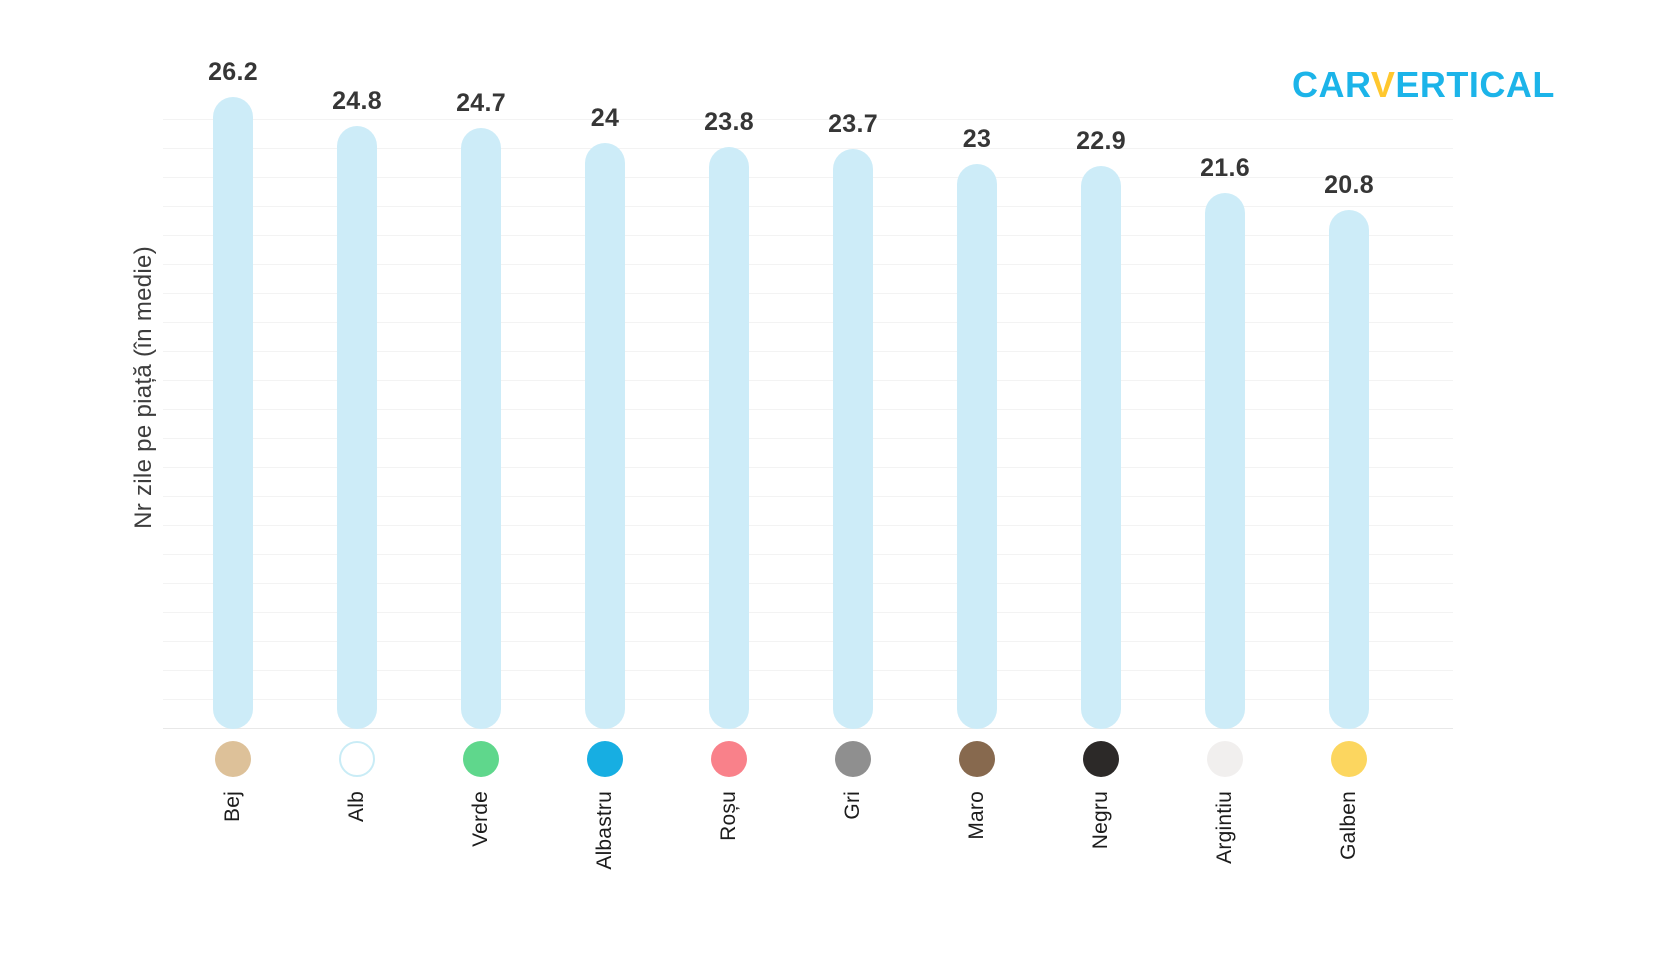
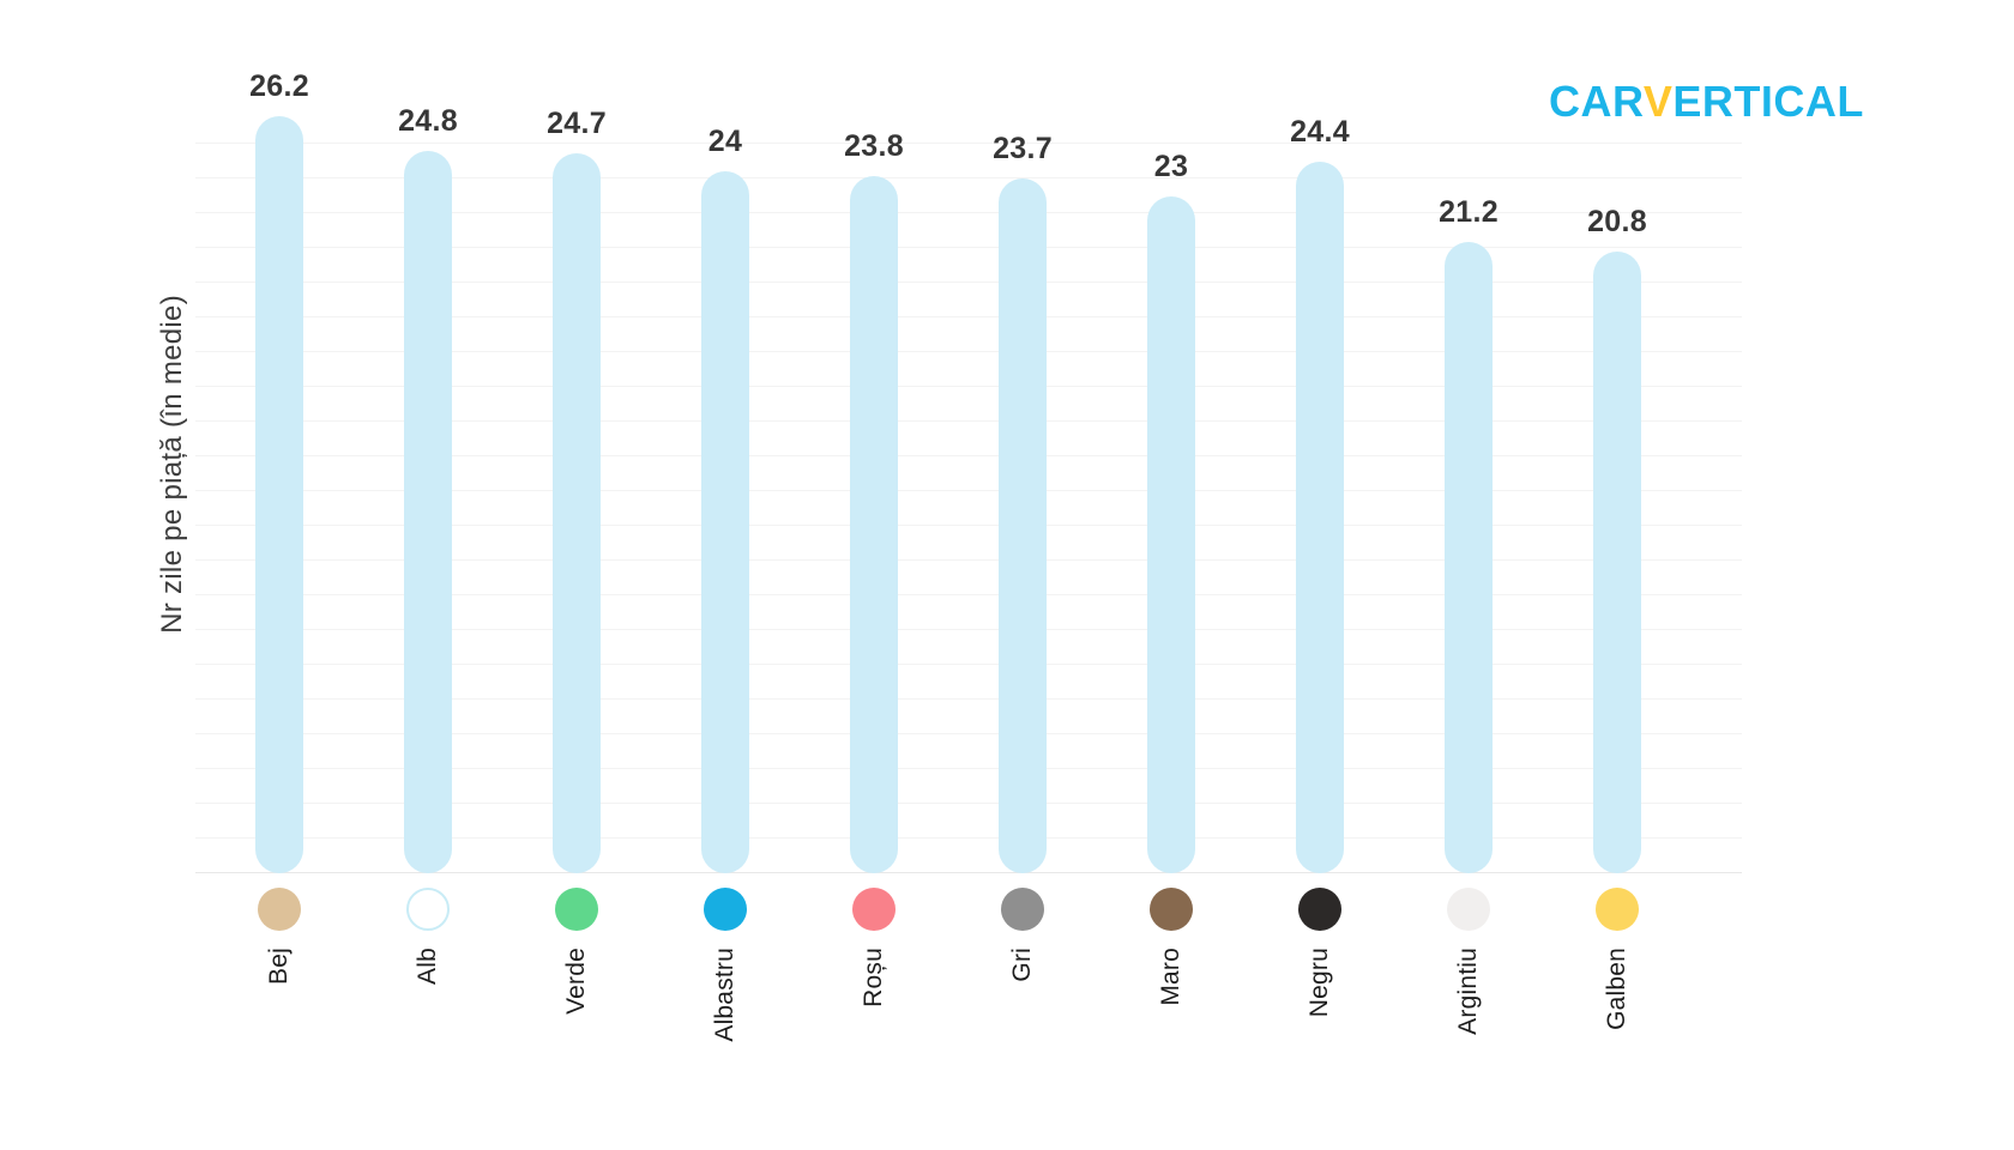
Negru: 22.9 -> 24.4
Argintiu: 21.6 -> 21.2
